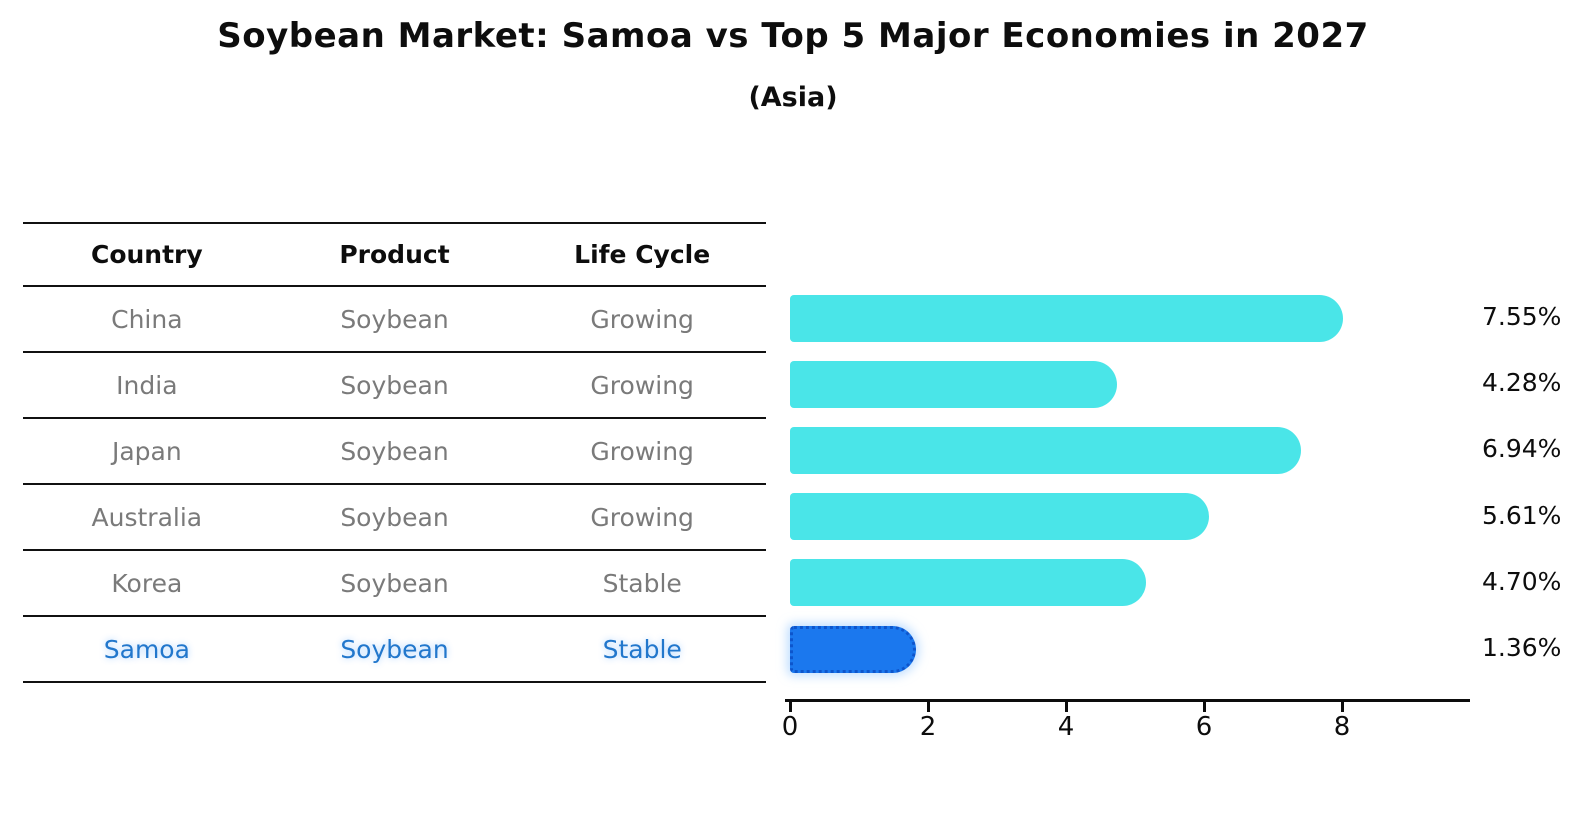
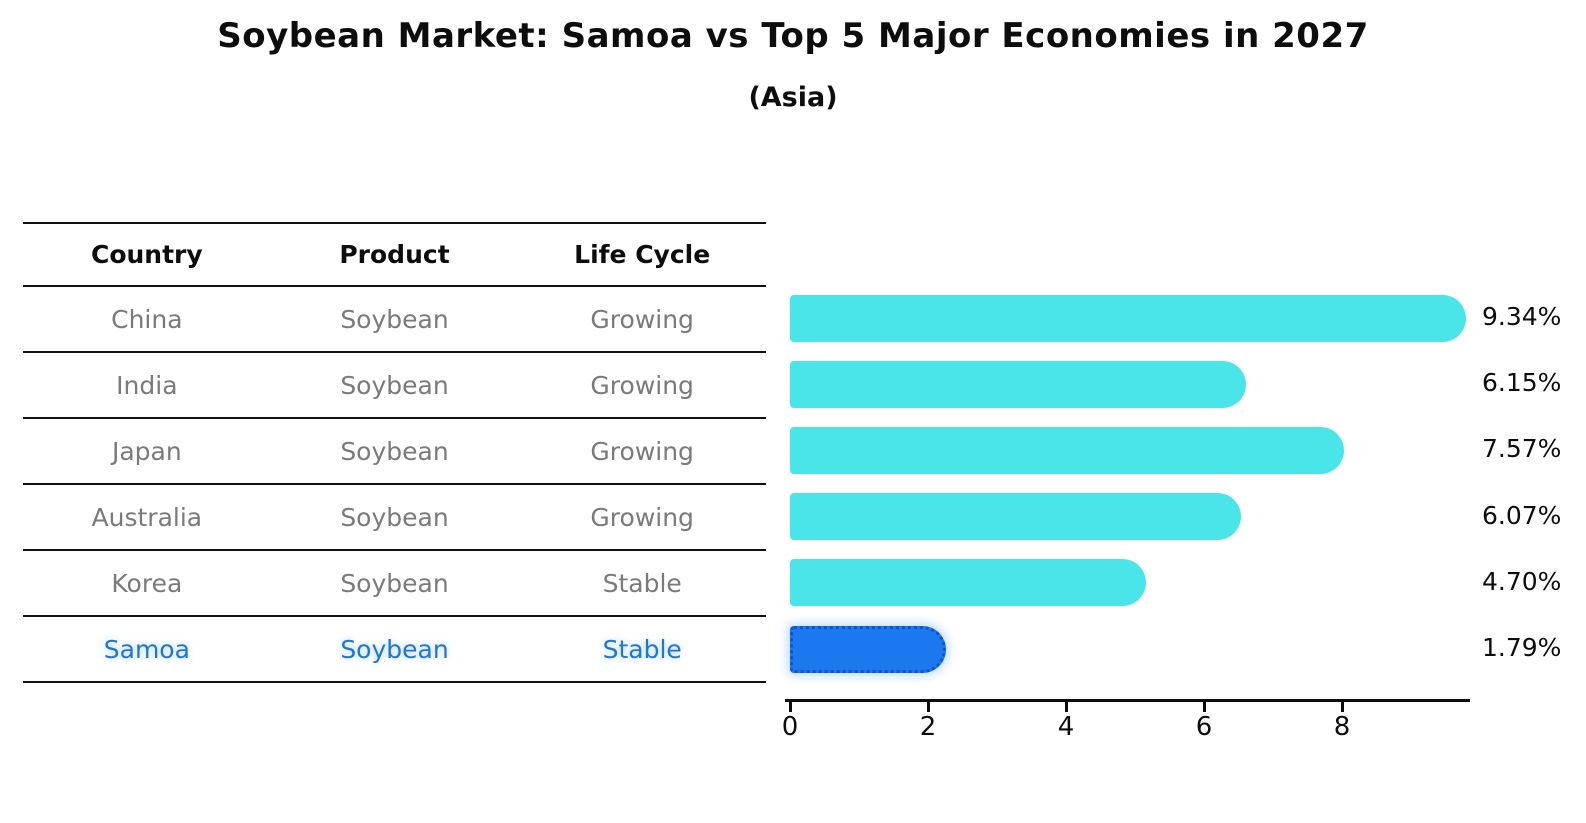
China: 7.55% -> 9.34%
India: 4.28% -> 6.15%
Japan: 6.94% -> 7.57%
Australia: 5.61% -> 6.07%
Samoa: 1.36% -> 1.79%
